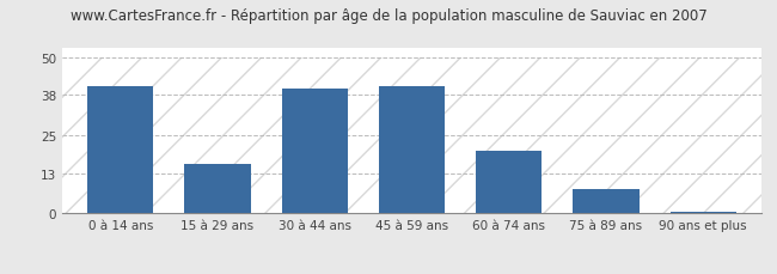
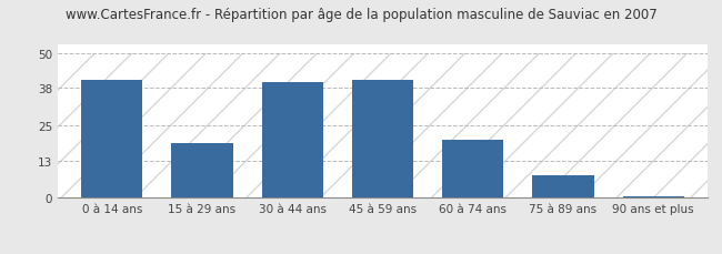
15 à 29 ans: 16.0 -> 19.0
